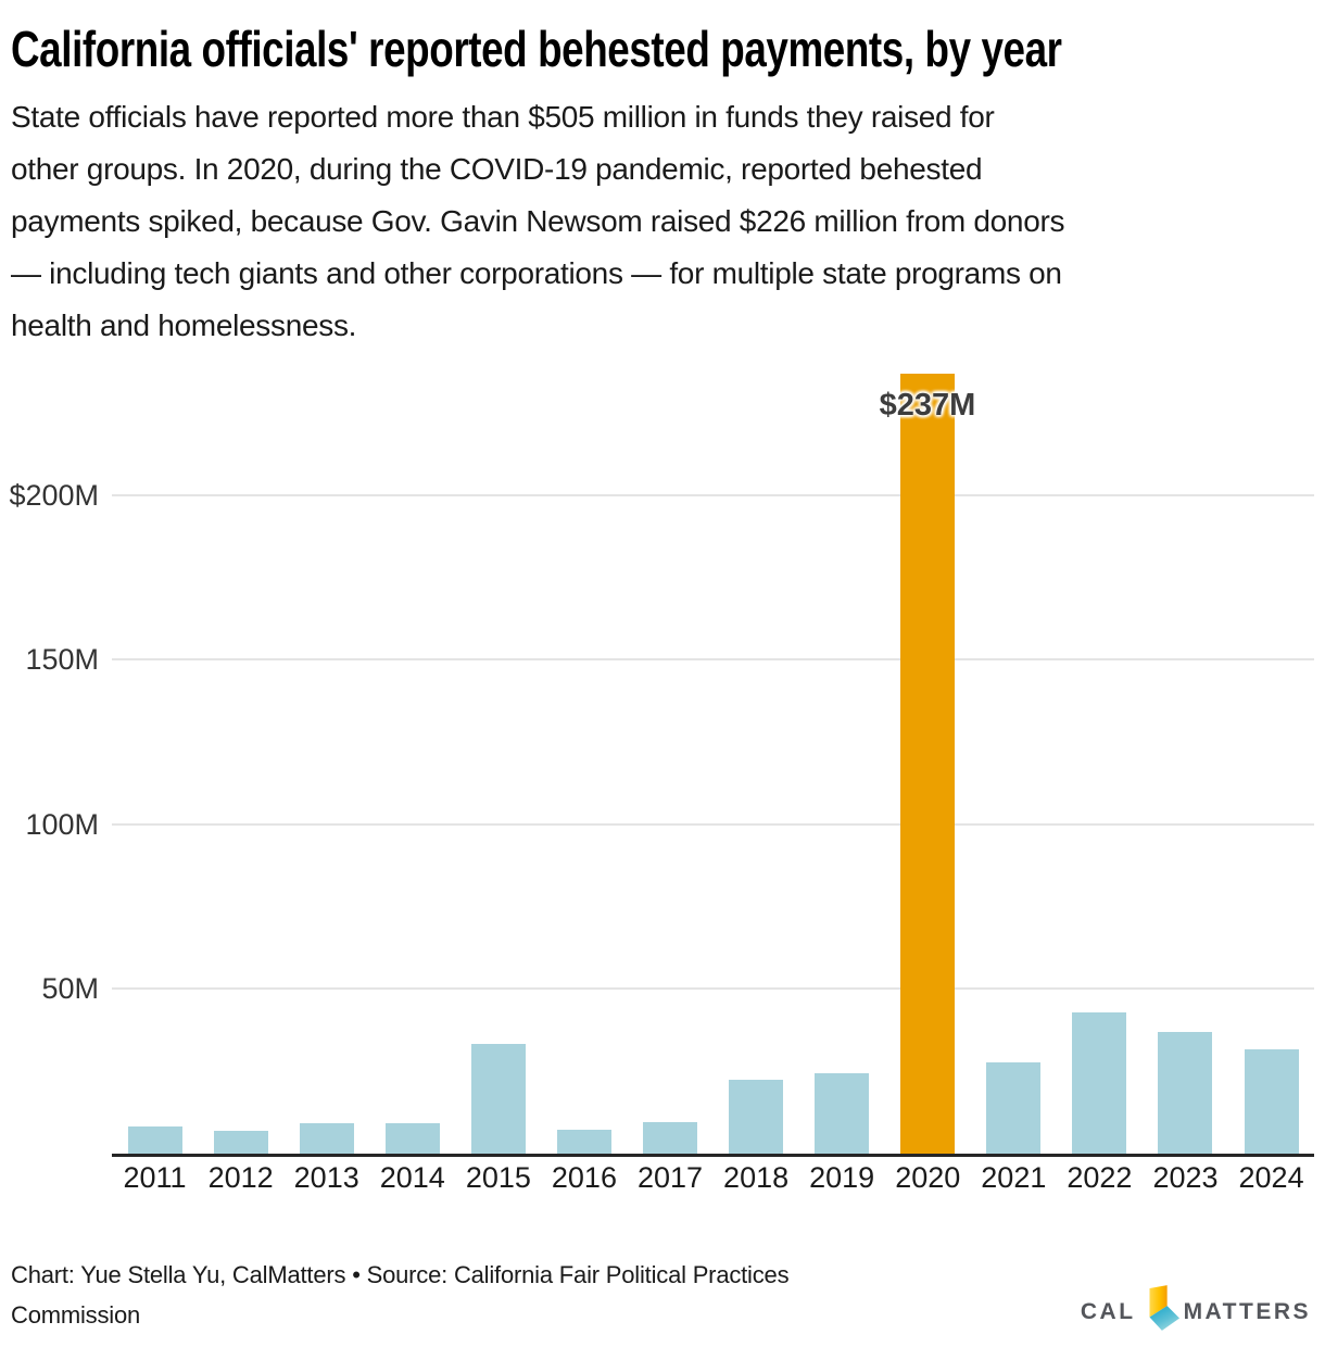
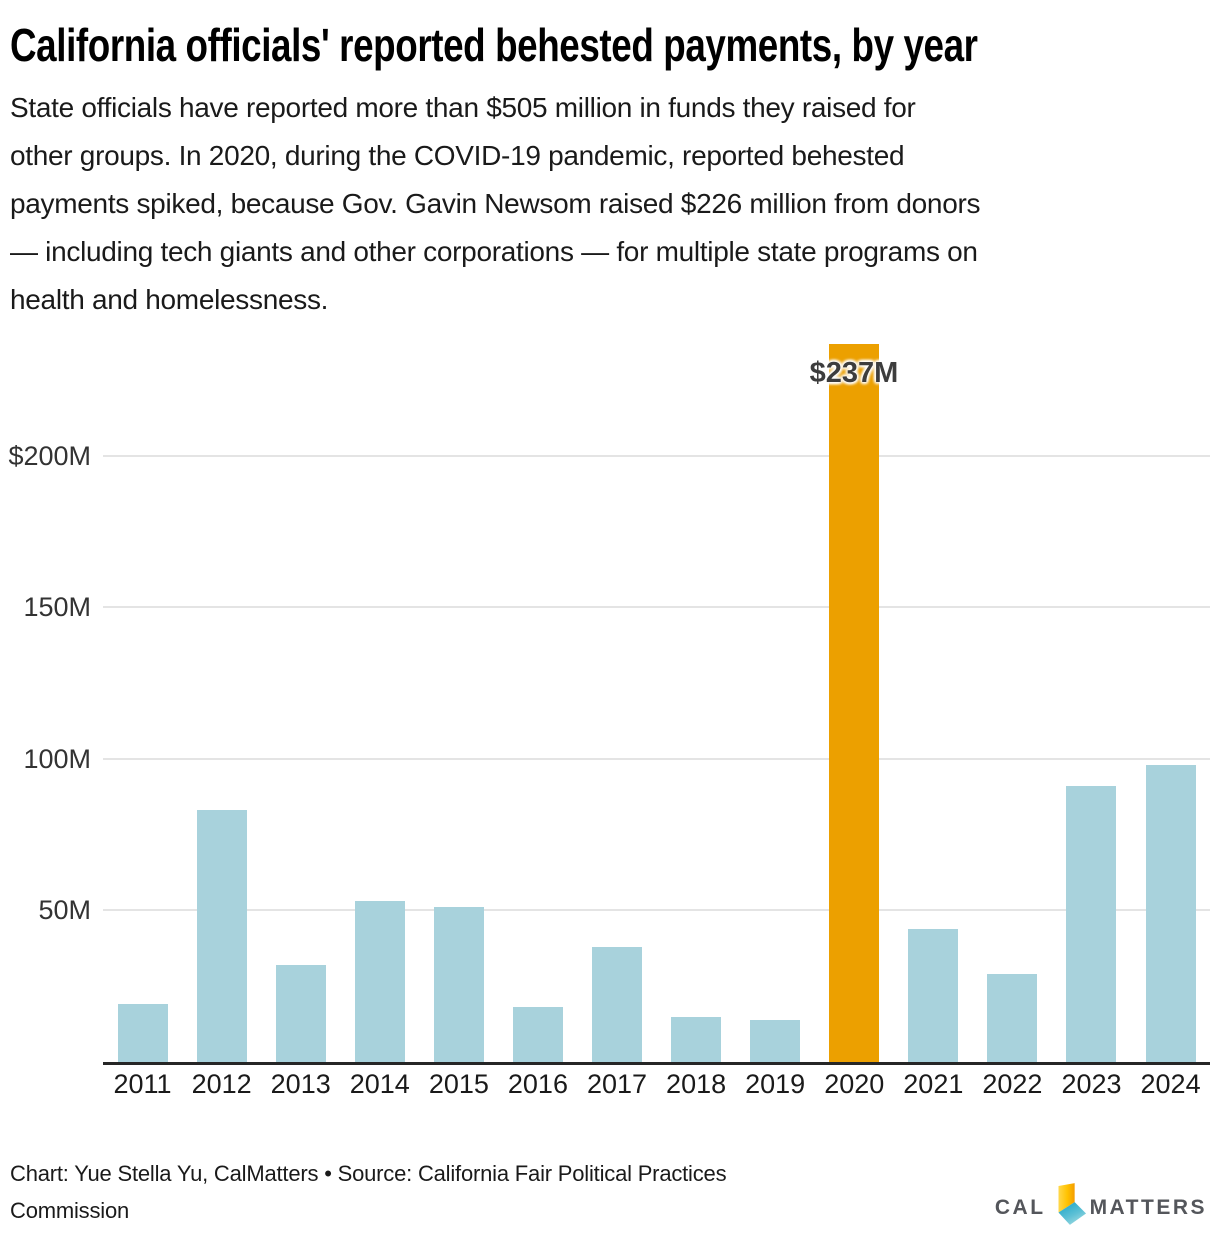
2011: $8M -> $19M
2012: $7M -> $83M
2013: $9M -> $32M
2014: $9M -> $53M
2015: $33M -> $51M
2016: $7M -> $18M
2017: $10M -> $38M
2018: $22M -> $15M
2019: $24M -> $14M
2021: $28M -> $44M
2022: $43M -> $29M
2023: $37M -> $91M
2024: $32M -> $98M
